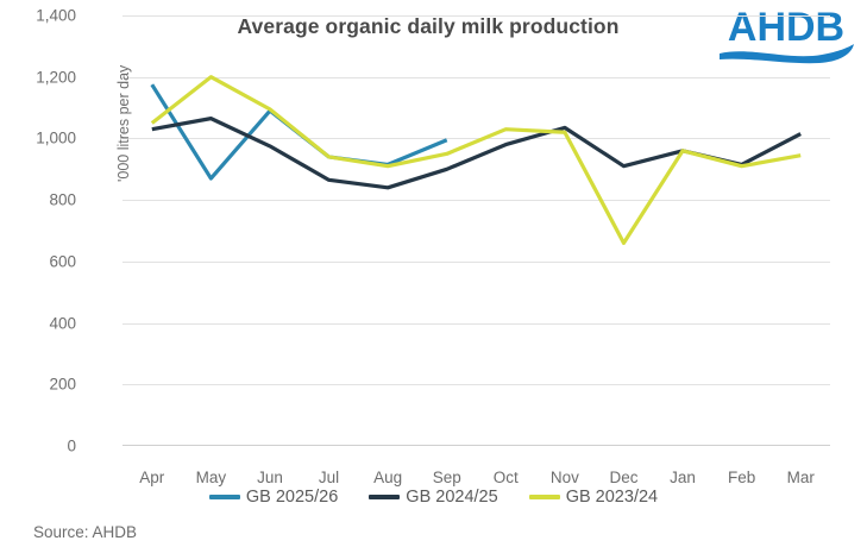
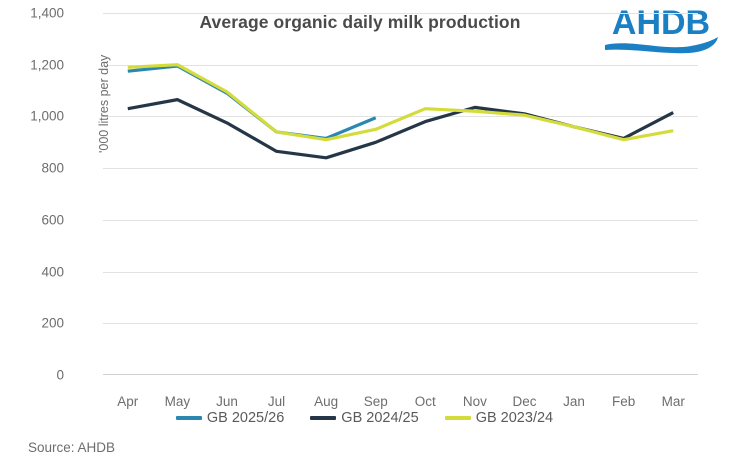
GB 2023/24/Apr: 1050 -> 1190
GB 2025/26/May: 870 -> 1200
GB 2024/25/Dec: 910 -> 1010
GB 2023/24/Dec: 660 -> 1000
